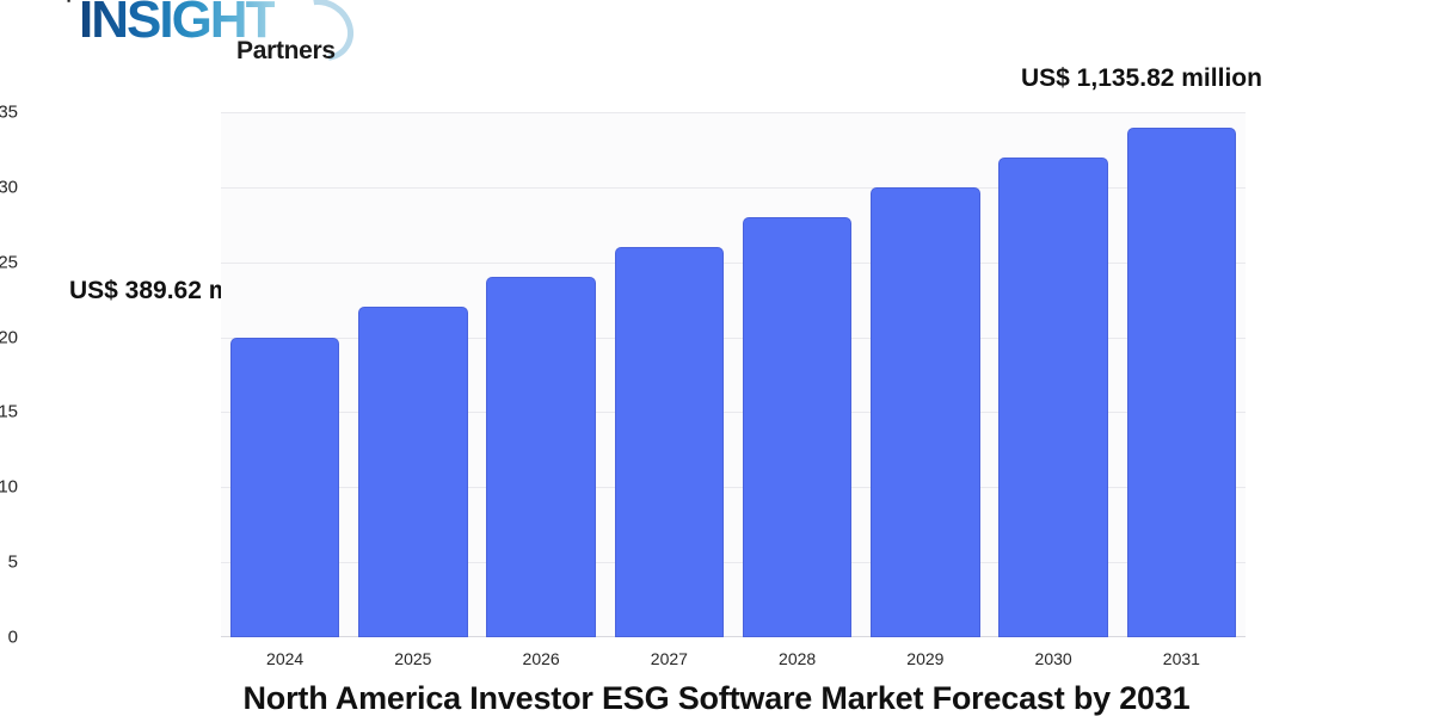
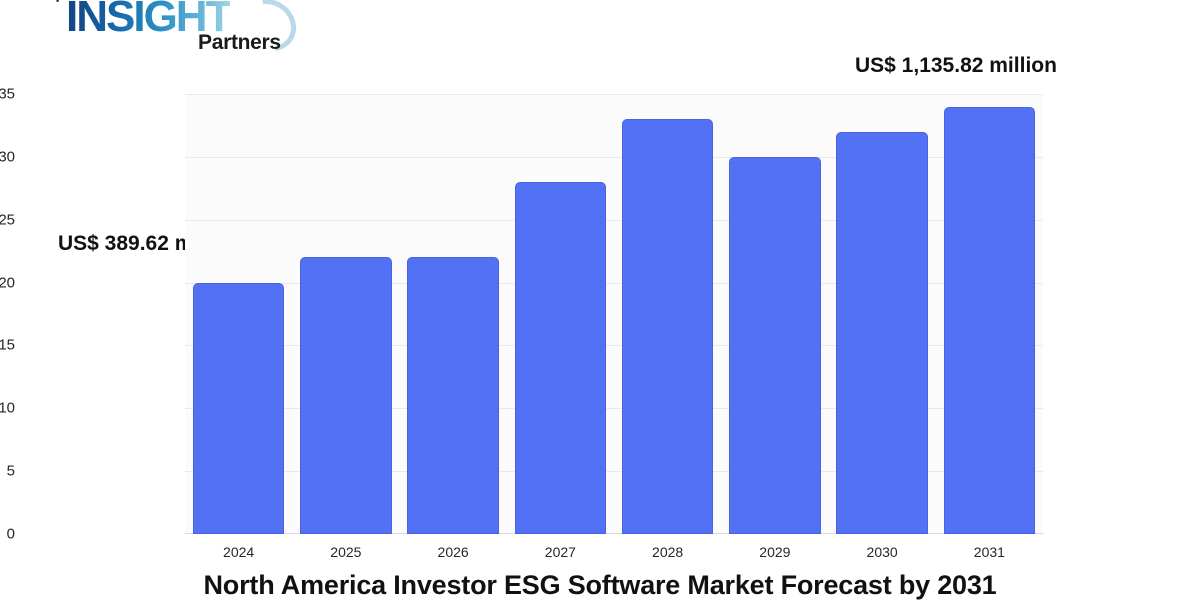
2026: 24 -> 22
2027: 26 -> 28
2028: 28 -> 33
